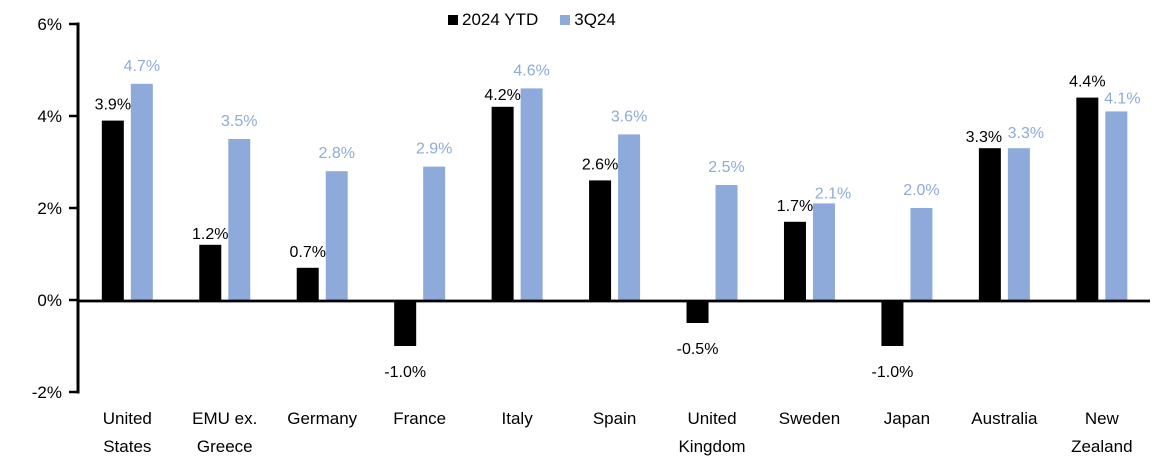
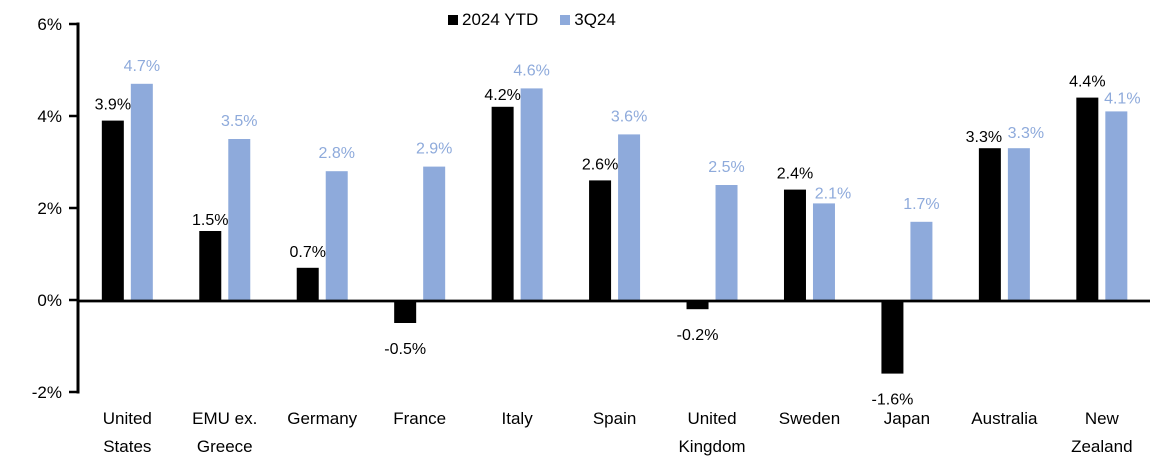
2024 YTD/EMU ex. Greece: 1.2% -> 1.5%
2024 YTD/France: -1.0% -> -0.5%
2024 YTD/United Kingdom: -0.5% -> -0.2%
2024 YTD/Sweden: 1.7% -> 2.4%
2024 YTD/Japan: -1.0% -> -1.6%
3Q24/Japan: 2.0% -> 1.7%
